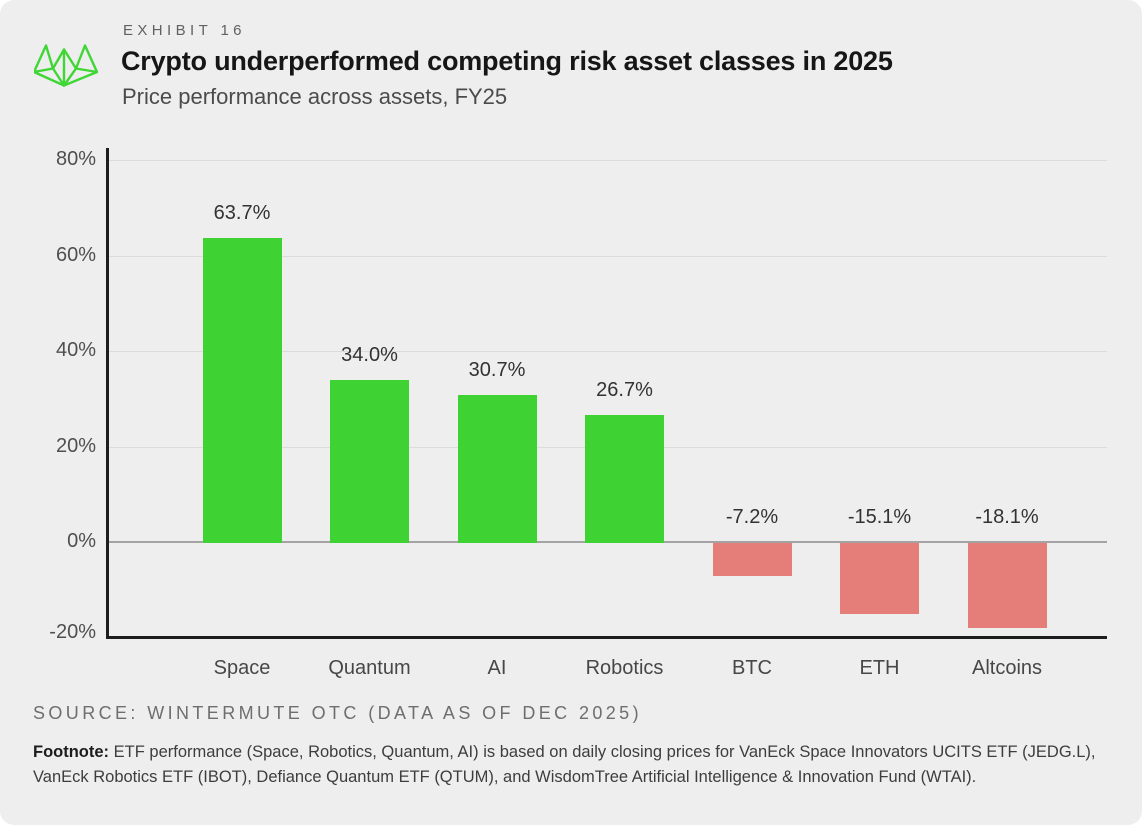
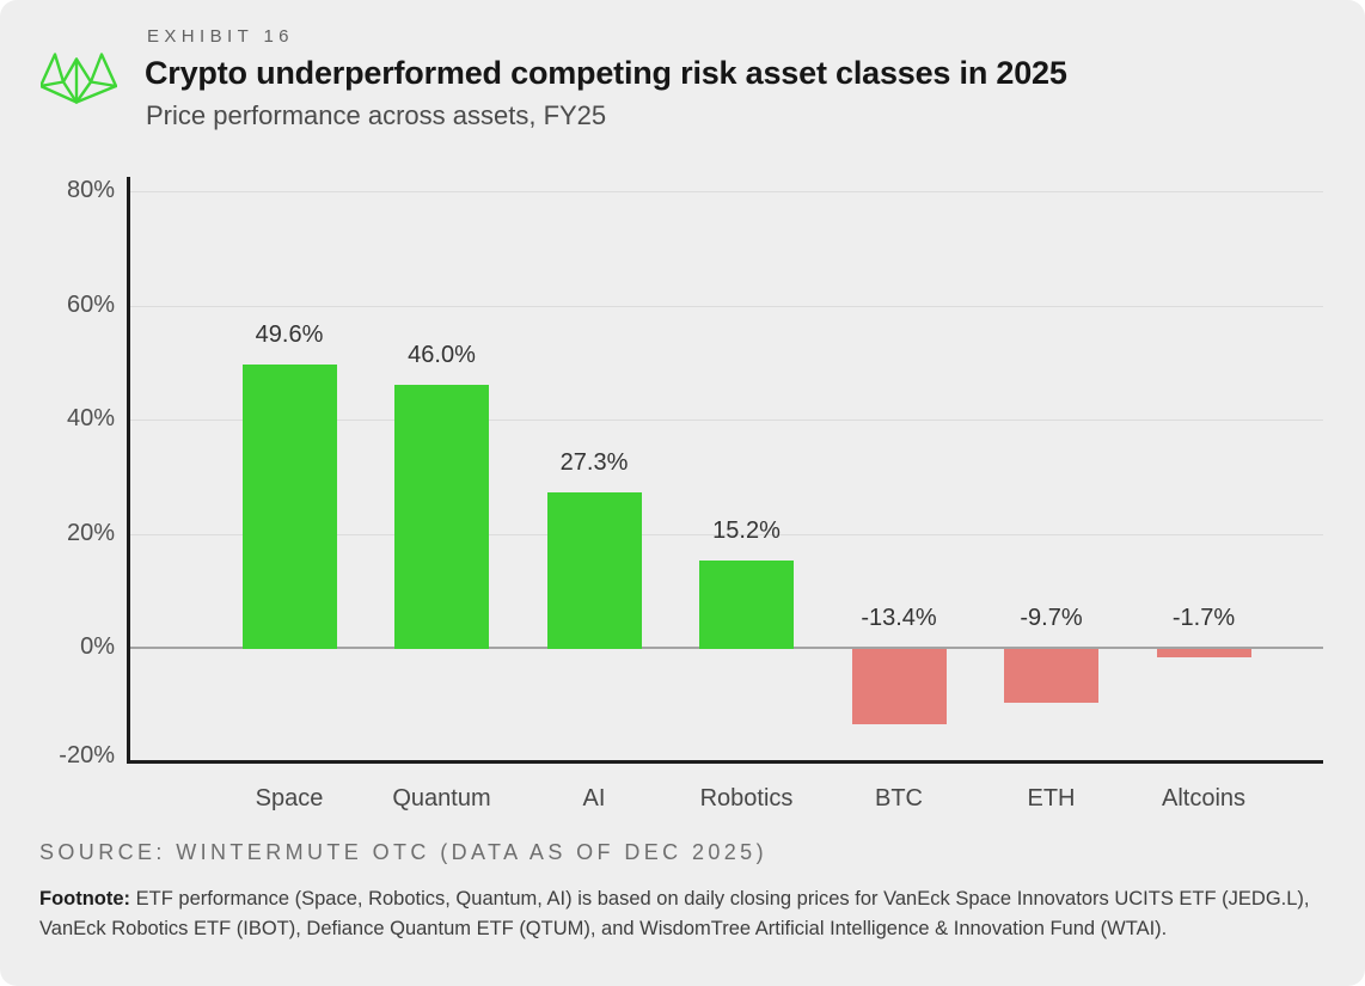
Space: 63.7% -> 49.6%
Quantum: 34.0% -> 46.0%
AI: 30.7% -> 27.3%
Robotics: 26.7% -> 15.2%
BTC: -7.2% -> -13.4%
ETH: -15.1% -> -9.7%
Altcoins: -18.1% -> -1.7%
